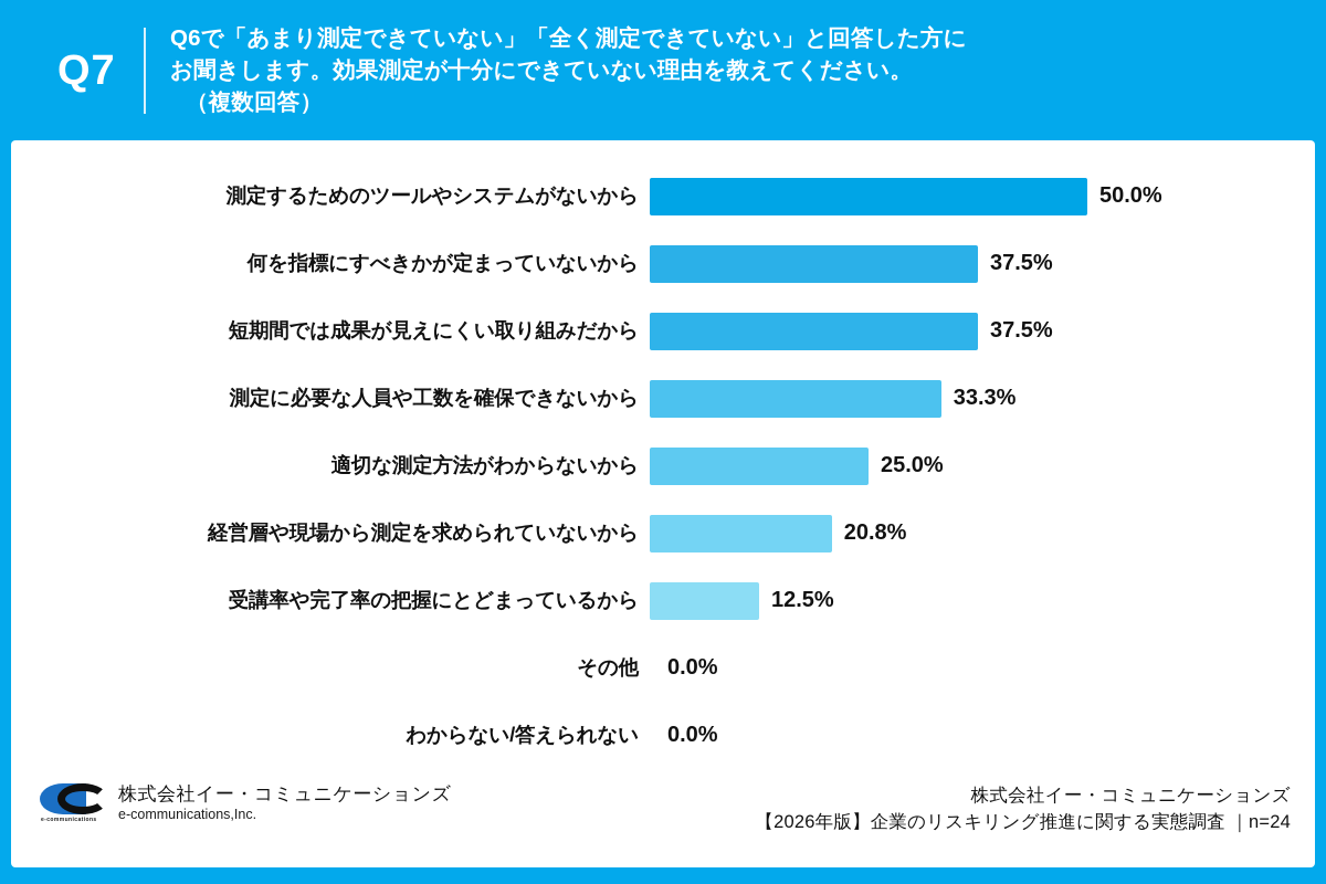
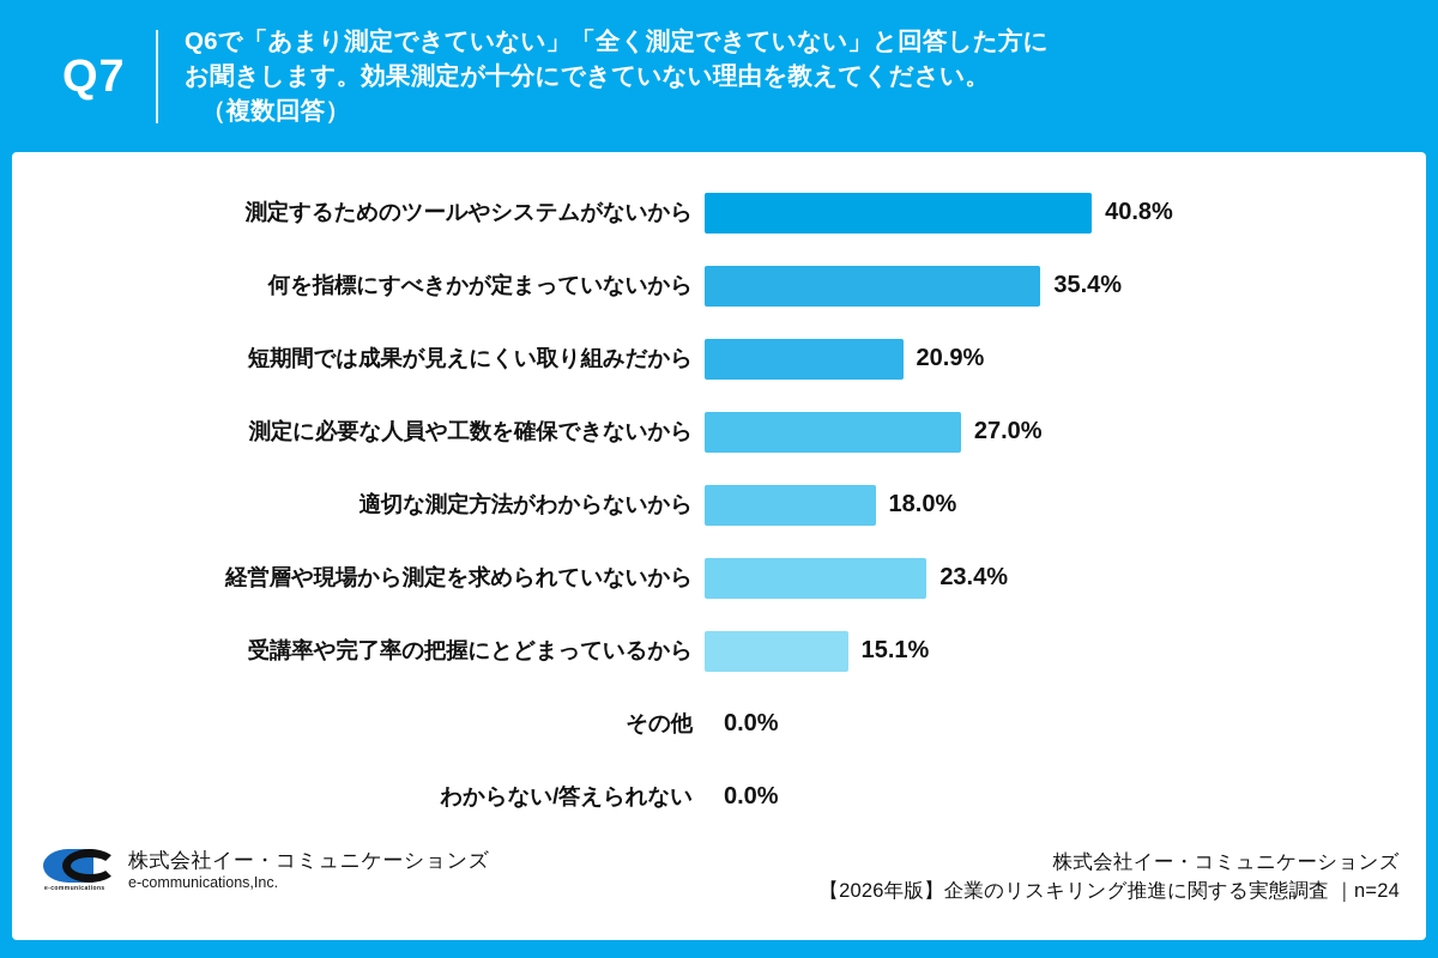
測定するためのツールやシステムがないから: 50.0% -> 40.8%
何を指標にすべきかが定まっていないから: 37.5% -> 35.4%
短期間では成果が見えにくい取り組みだから: 37.5% -> 20.9%
測定に必要な人員や工数を確保できないから: 33.3% -> 27.0%
適切な測定方法がわからないから: 25.0% -> 18.0%
経営層や現場から測定を求められていないから: 20.8% -> 23.4%
受講率や完了率の把握にとどまっているから: 12.5% -> 15.1%
